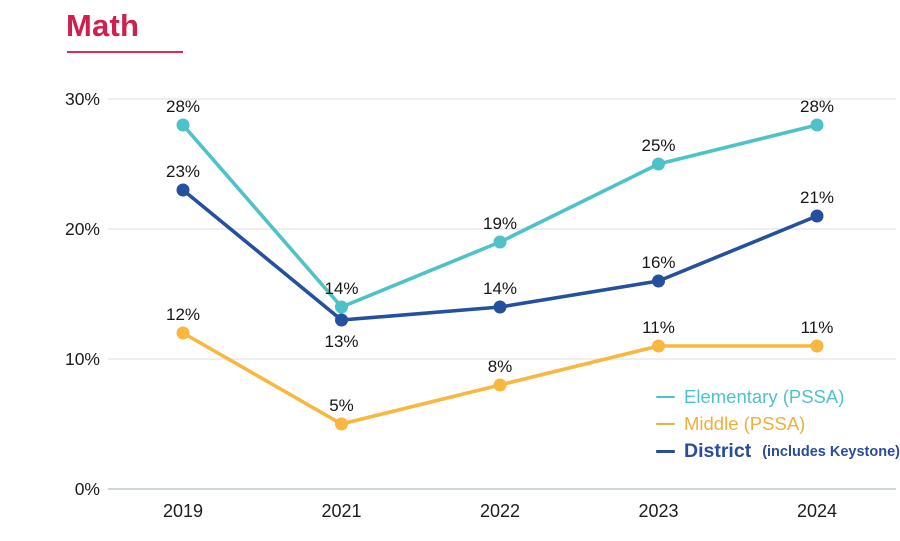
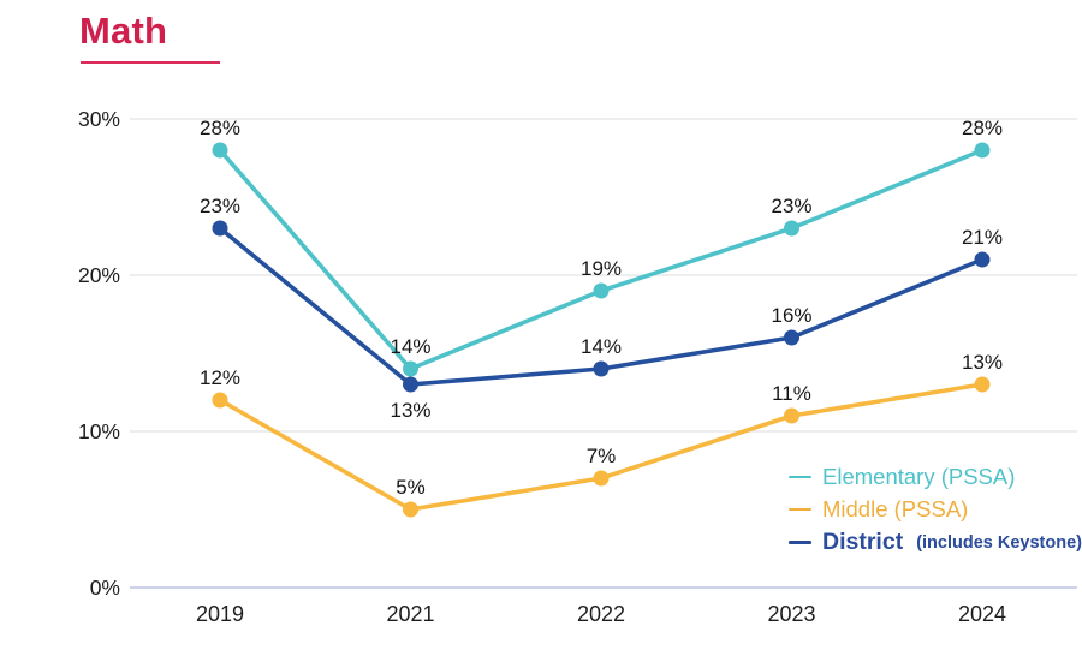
Middle (PSSA)/2022: 8% -> 7%
Elementary (PSSA)/2023: 25% -> 23%
Middle (PSSA)/2024: 11% -> 13%
